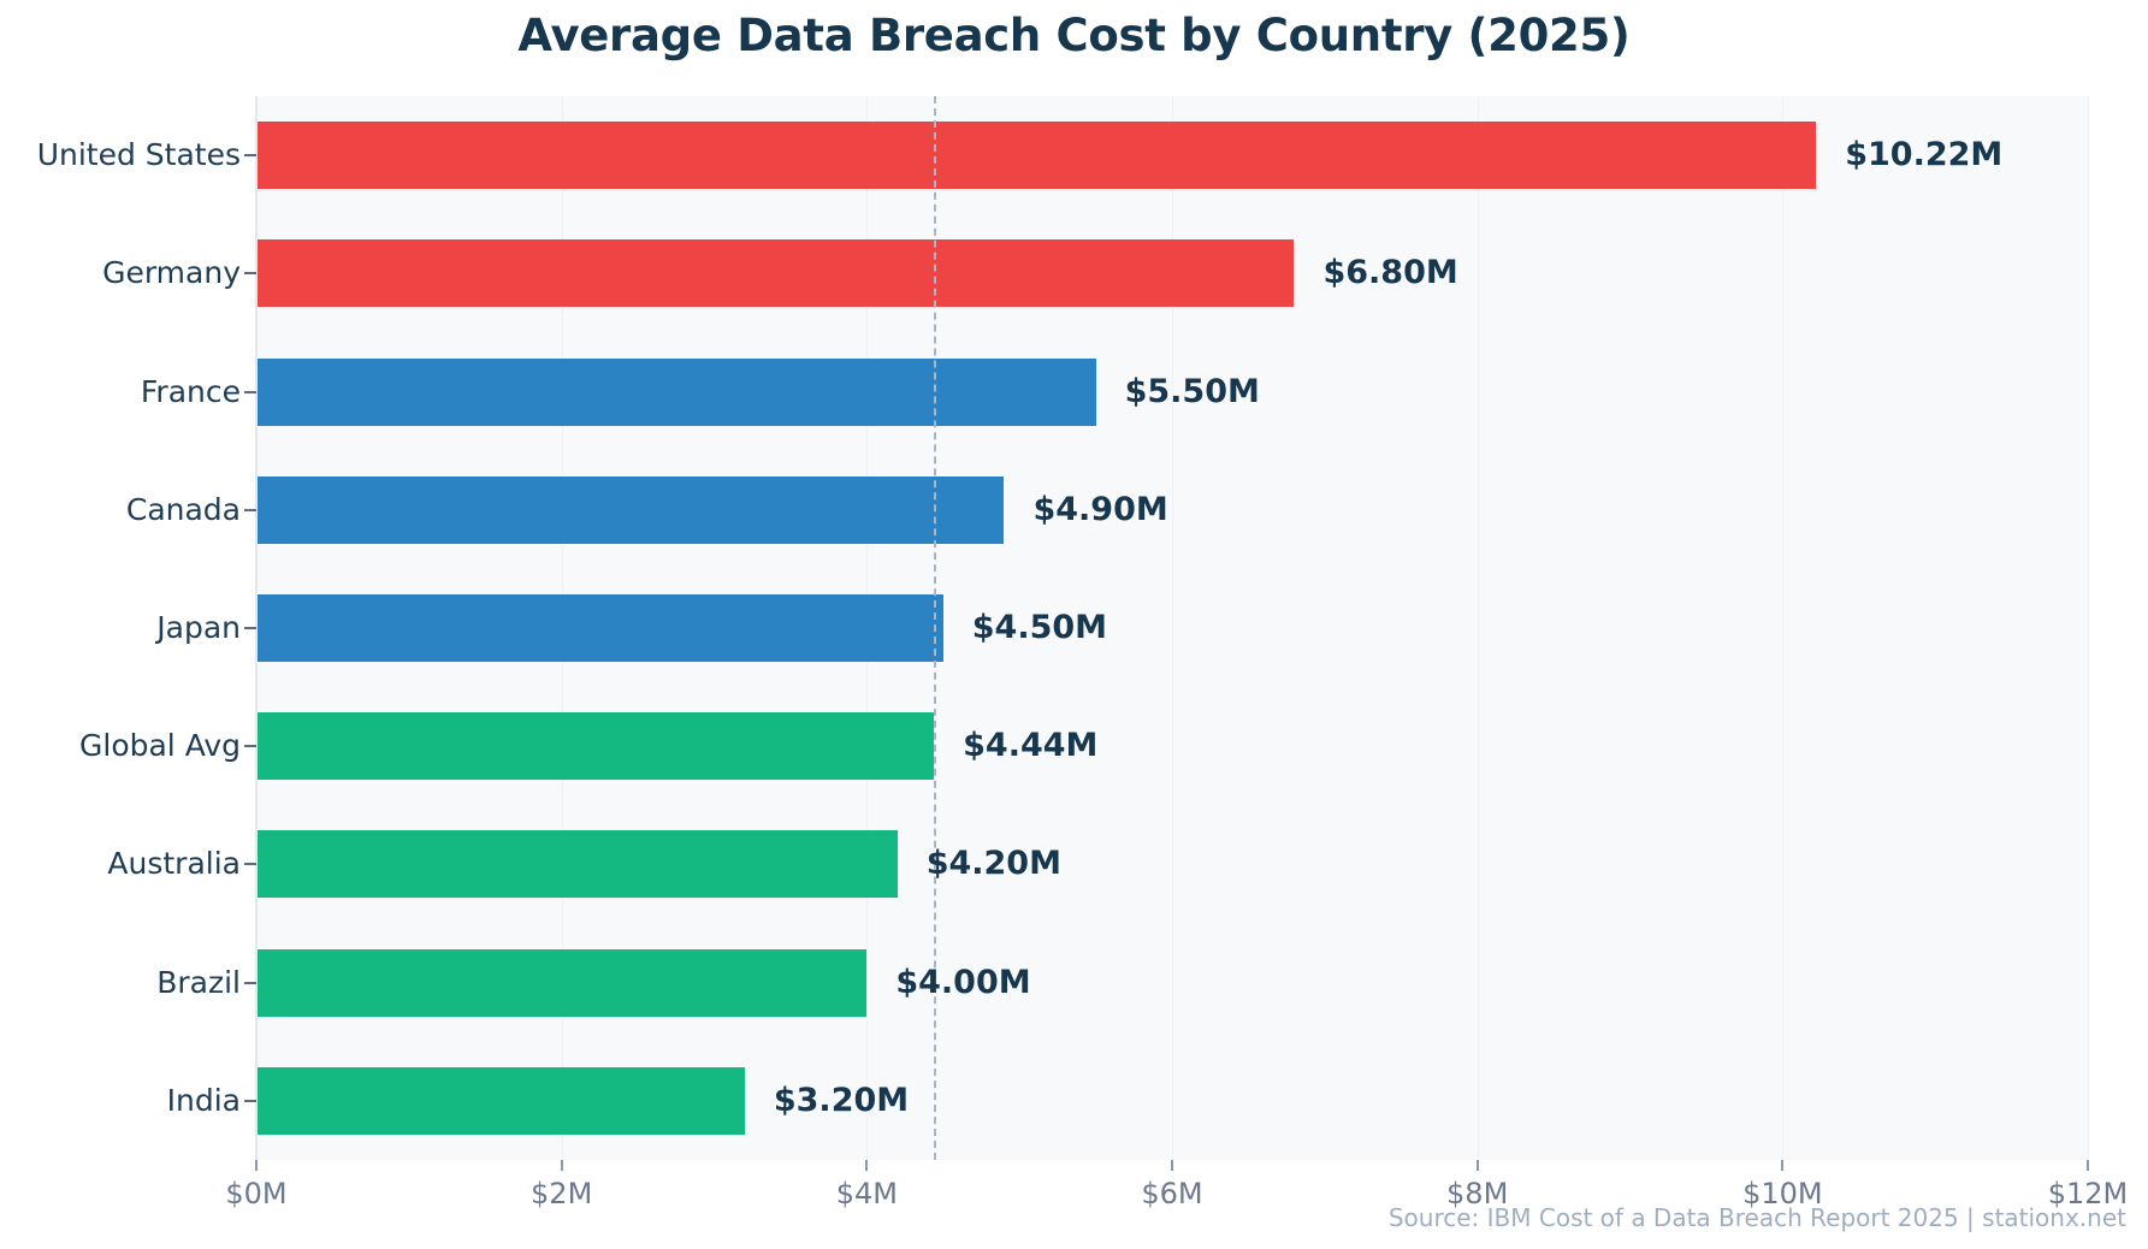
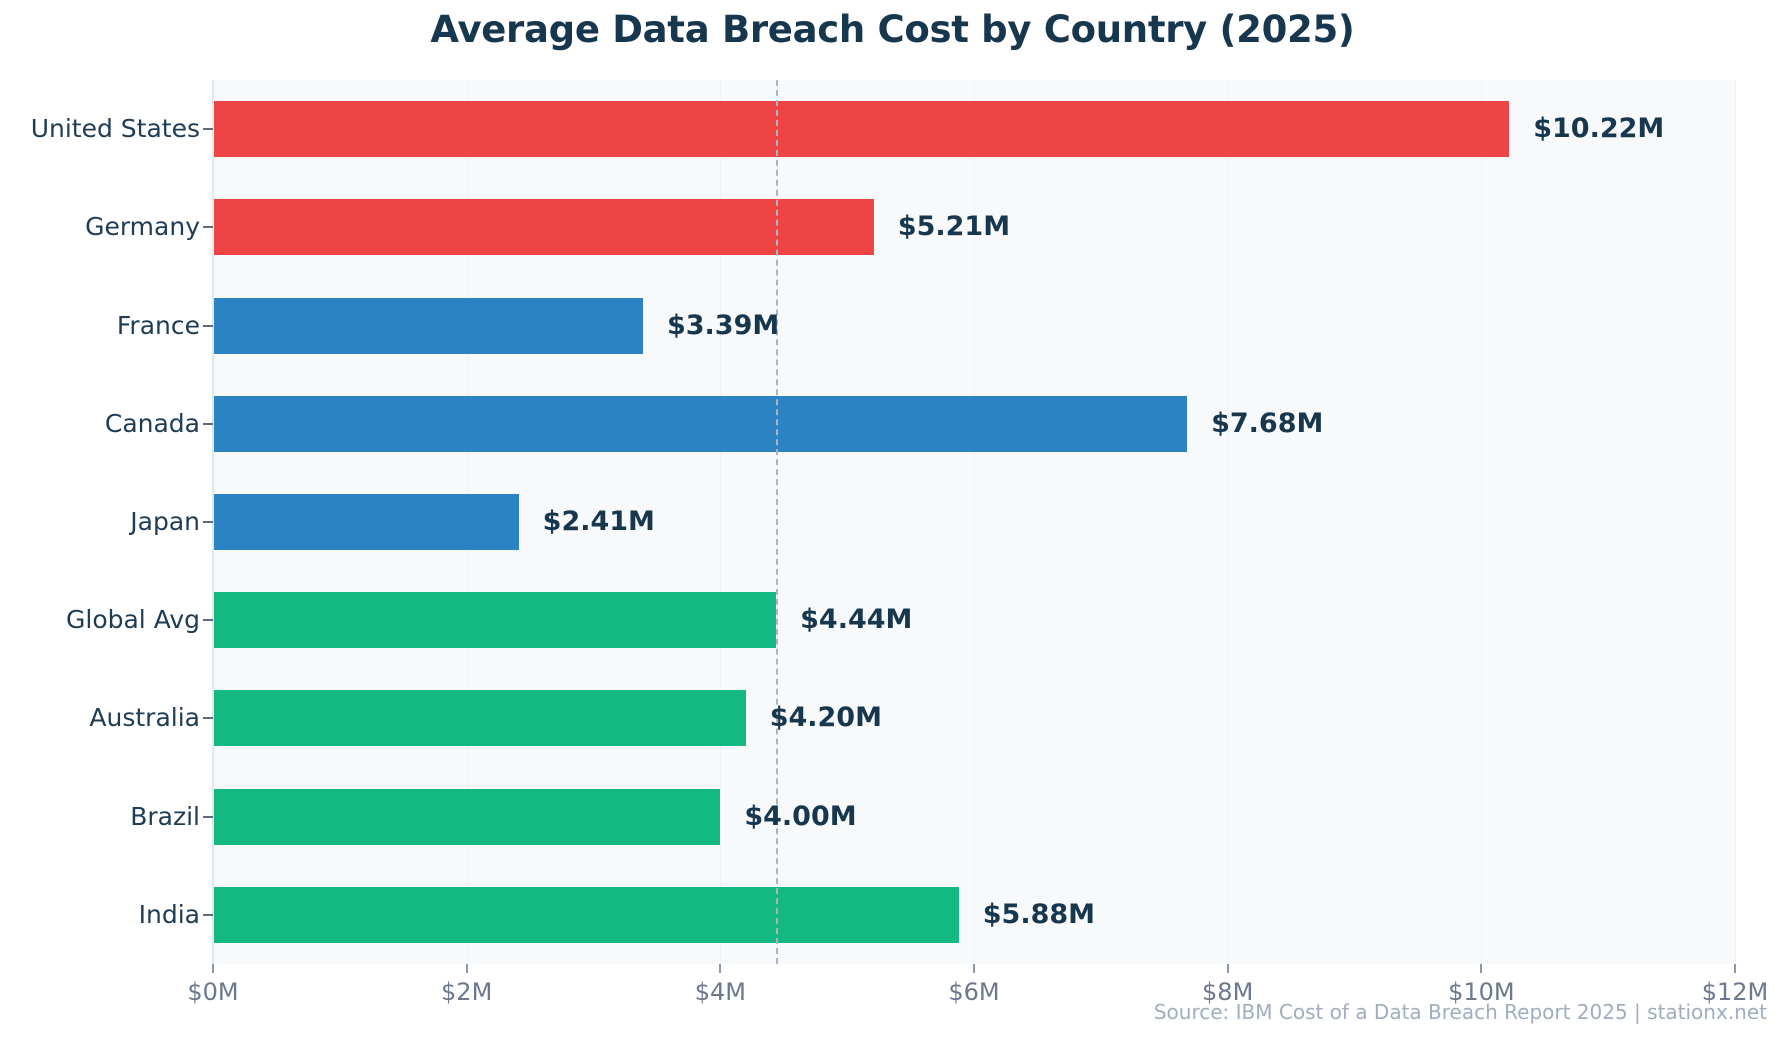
Germany: $6.80M -> $5.21M
France: $5.50M -> $3.39M
Canada: $4.90M -> $7.68M
Japan: $4.50M -> $2.41M
India: $3.20M -> $5.88M
